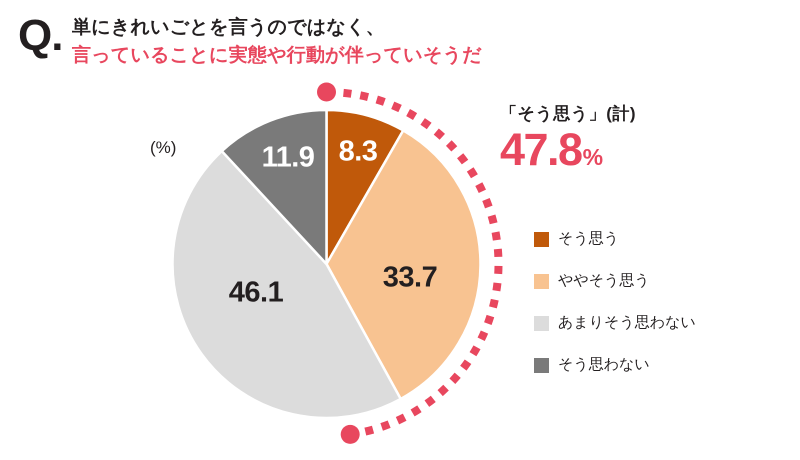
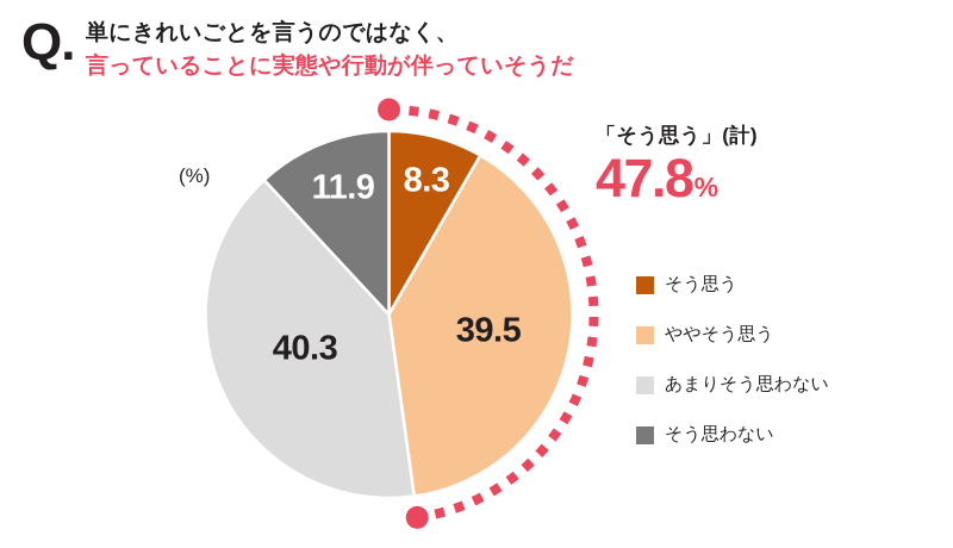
ややそう思う: 33.7 -> 39.5
あまりそう思わない: 46.1 -> 40.3
